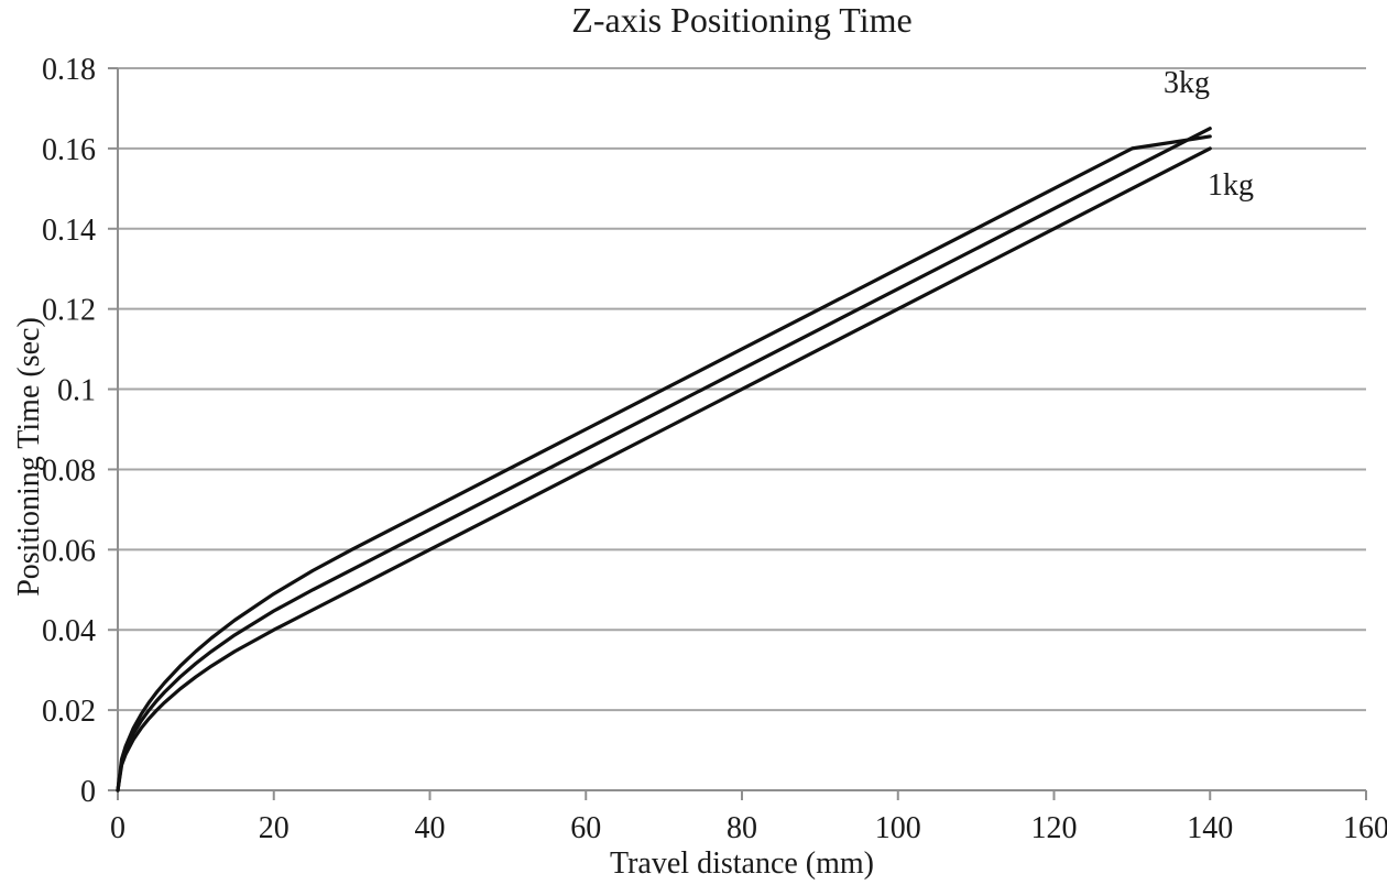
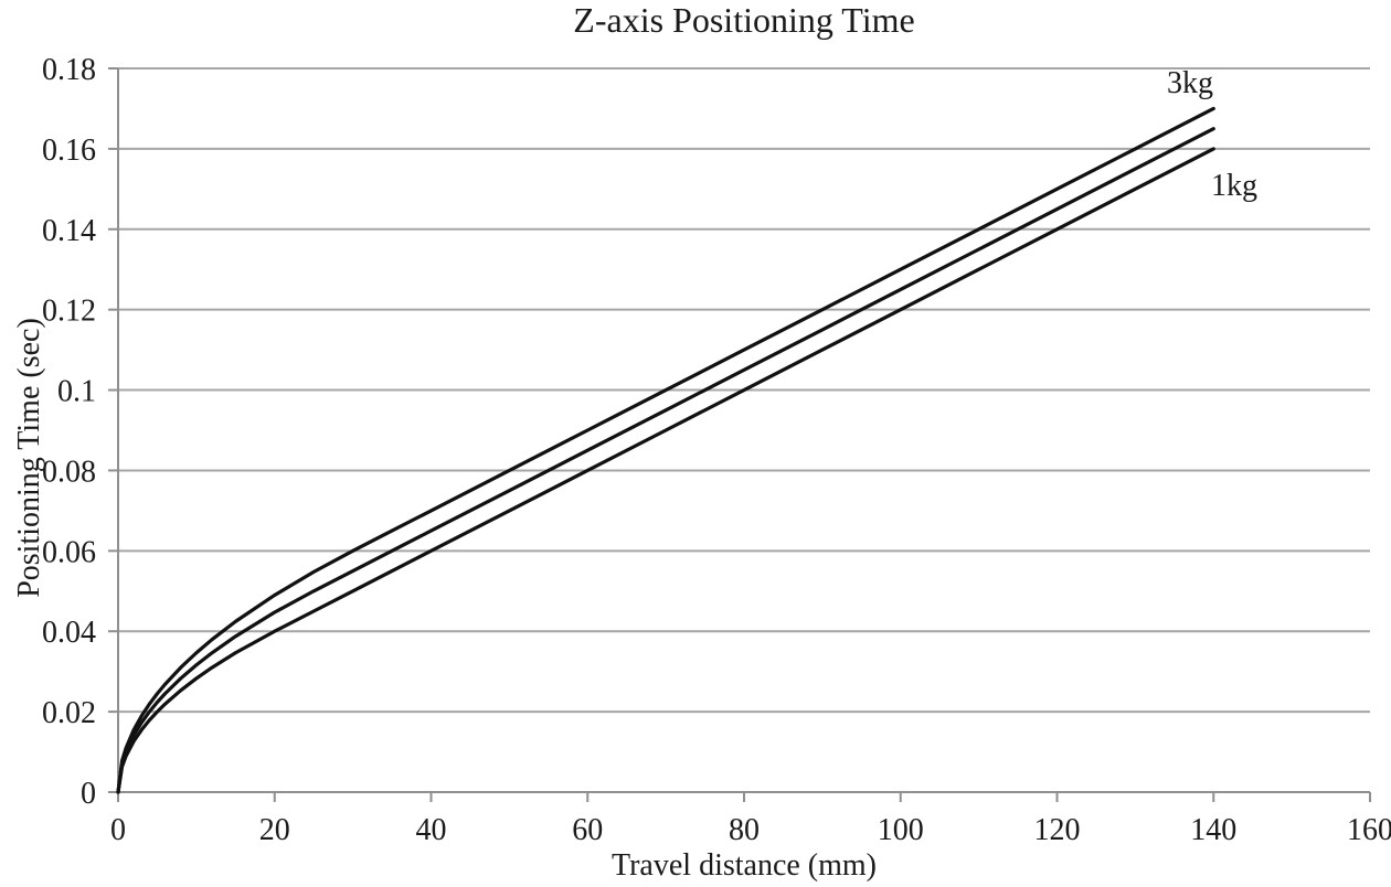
3kg/140: 0.163 -> 0.170
